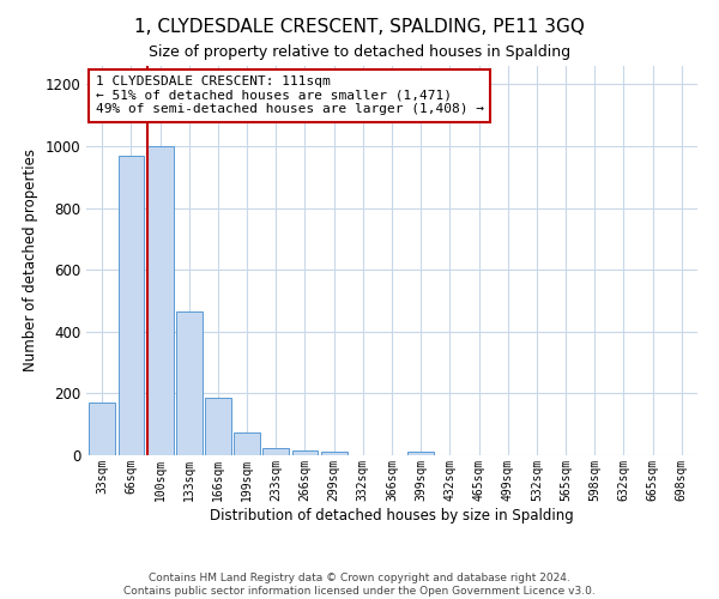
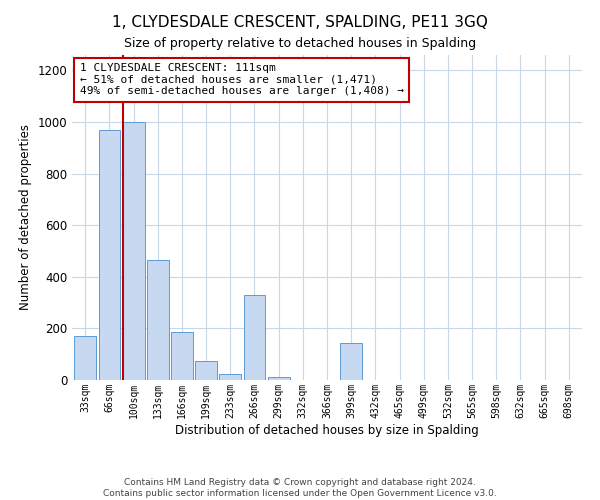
266sqm: 15 -> 330
399sqm: 10 -> 145
